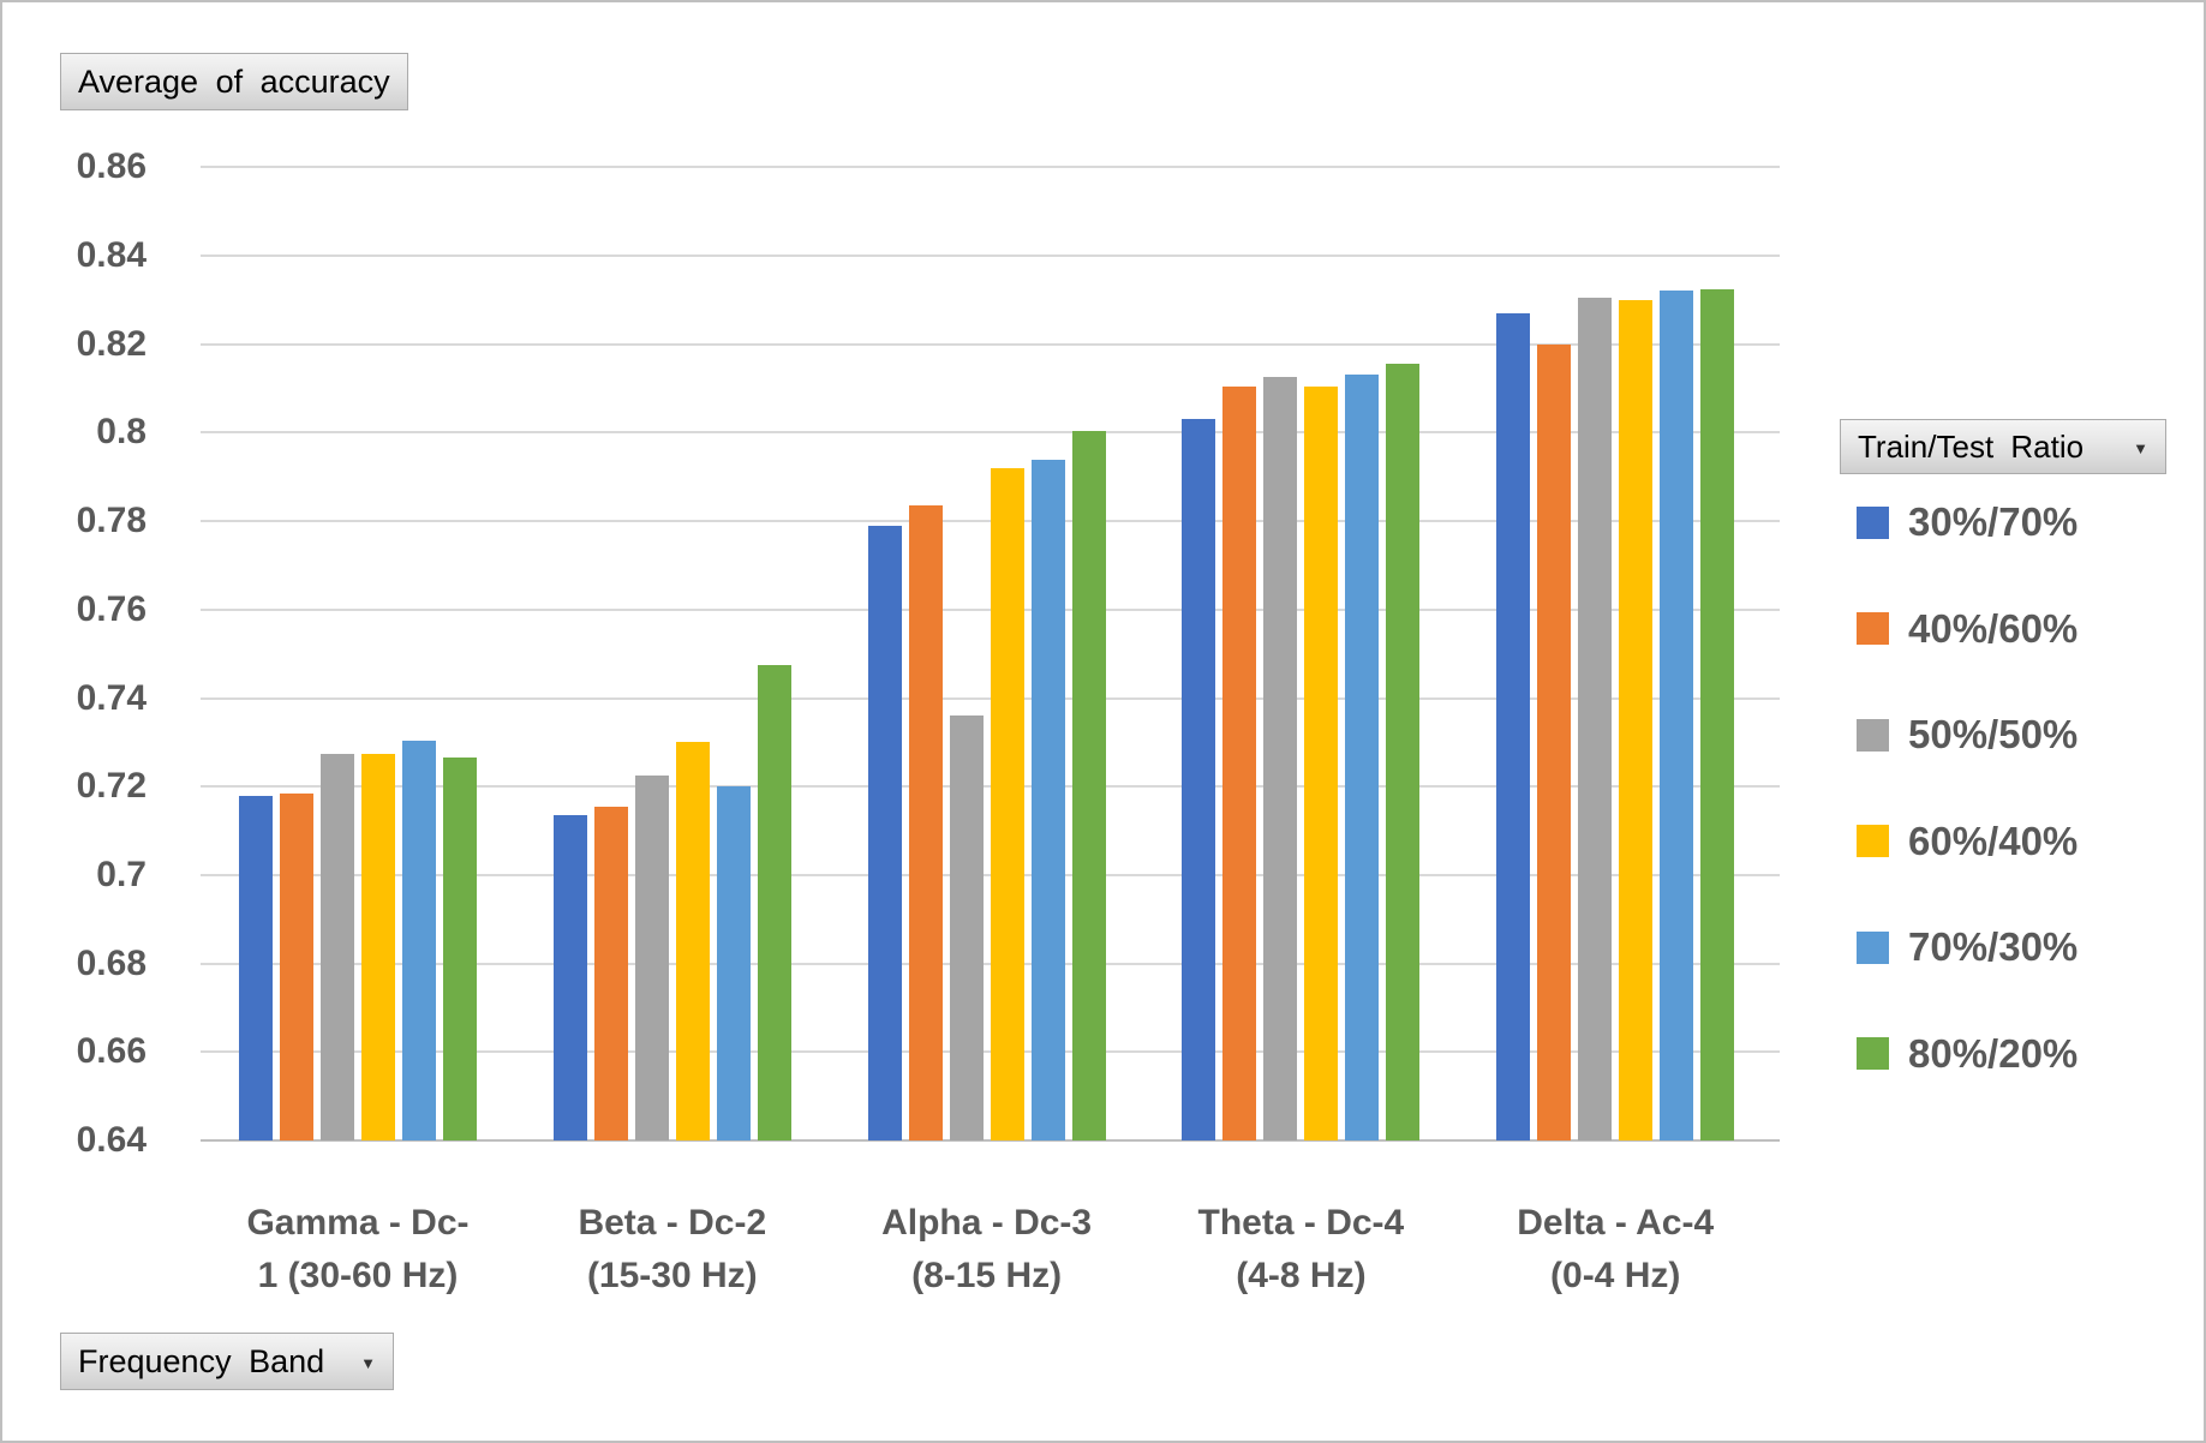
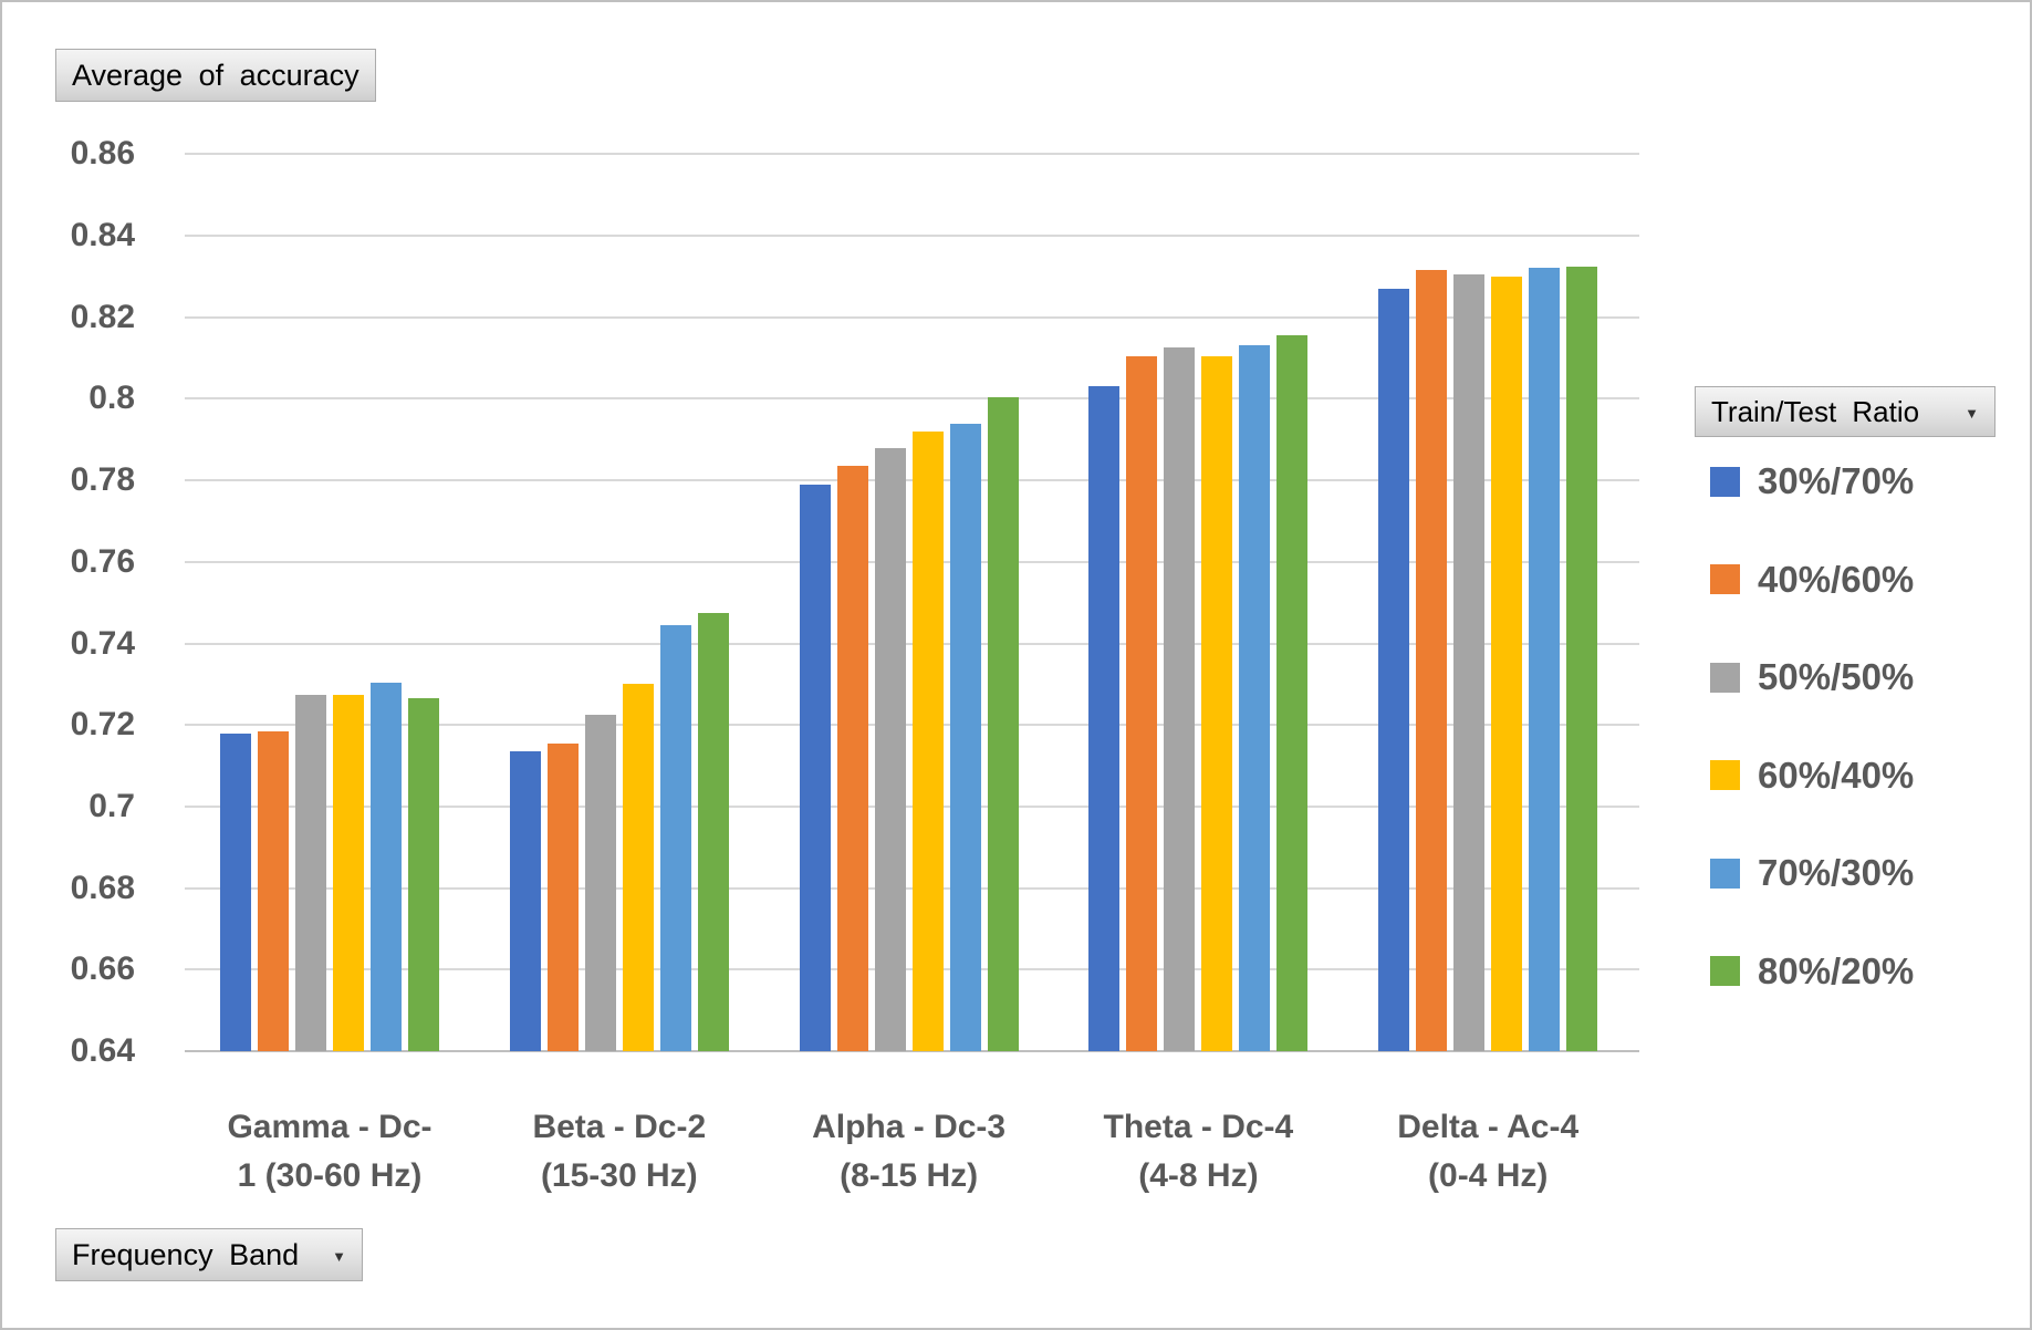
70%/30%/Beta - Dc-2 (15-30 Hz): 0.720 -> 0.745
50%/50%/Alpha - Dc-3 (8-15 Hz): 0.736 -> 0.788
40%/60%/Delta - Ac-4 (0-4 Hz): 0.820 -> 0.832
